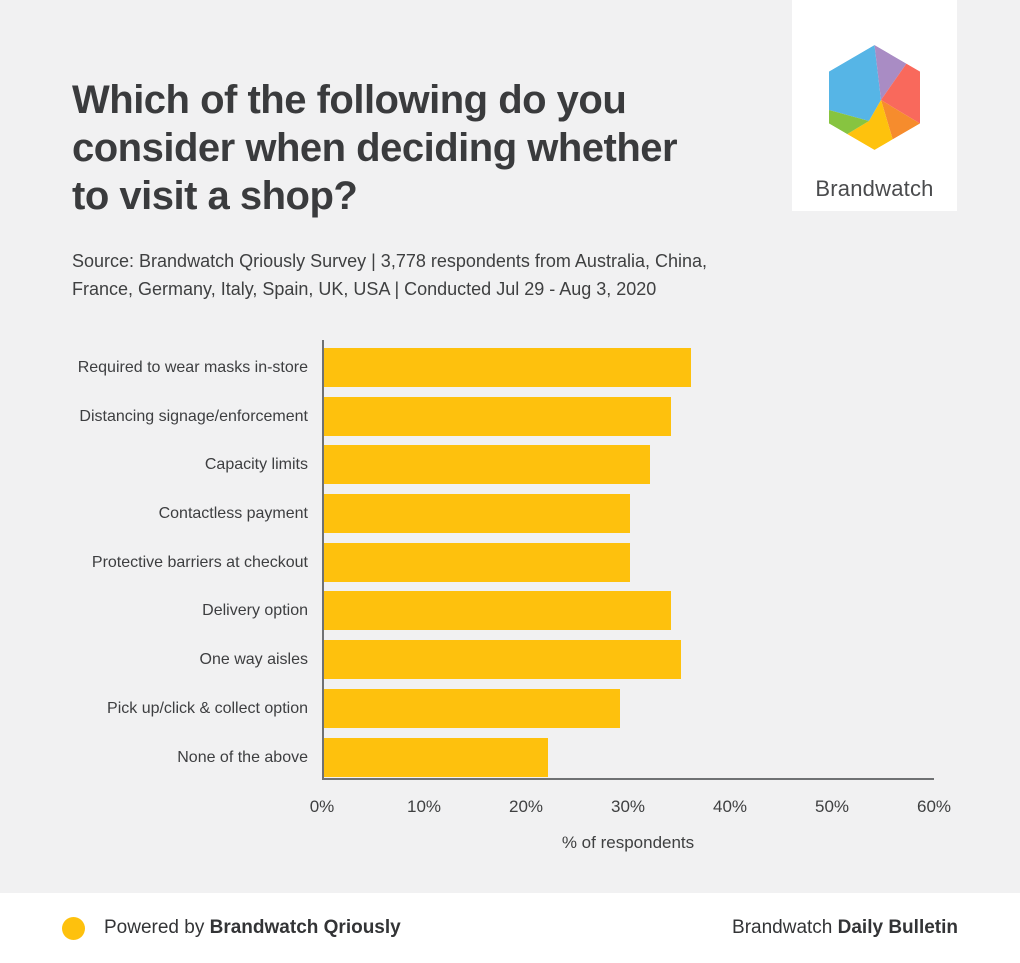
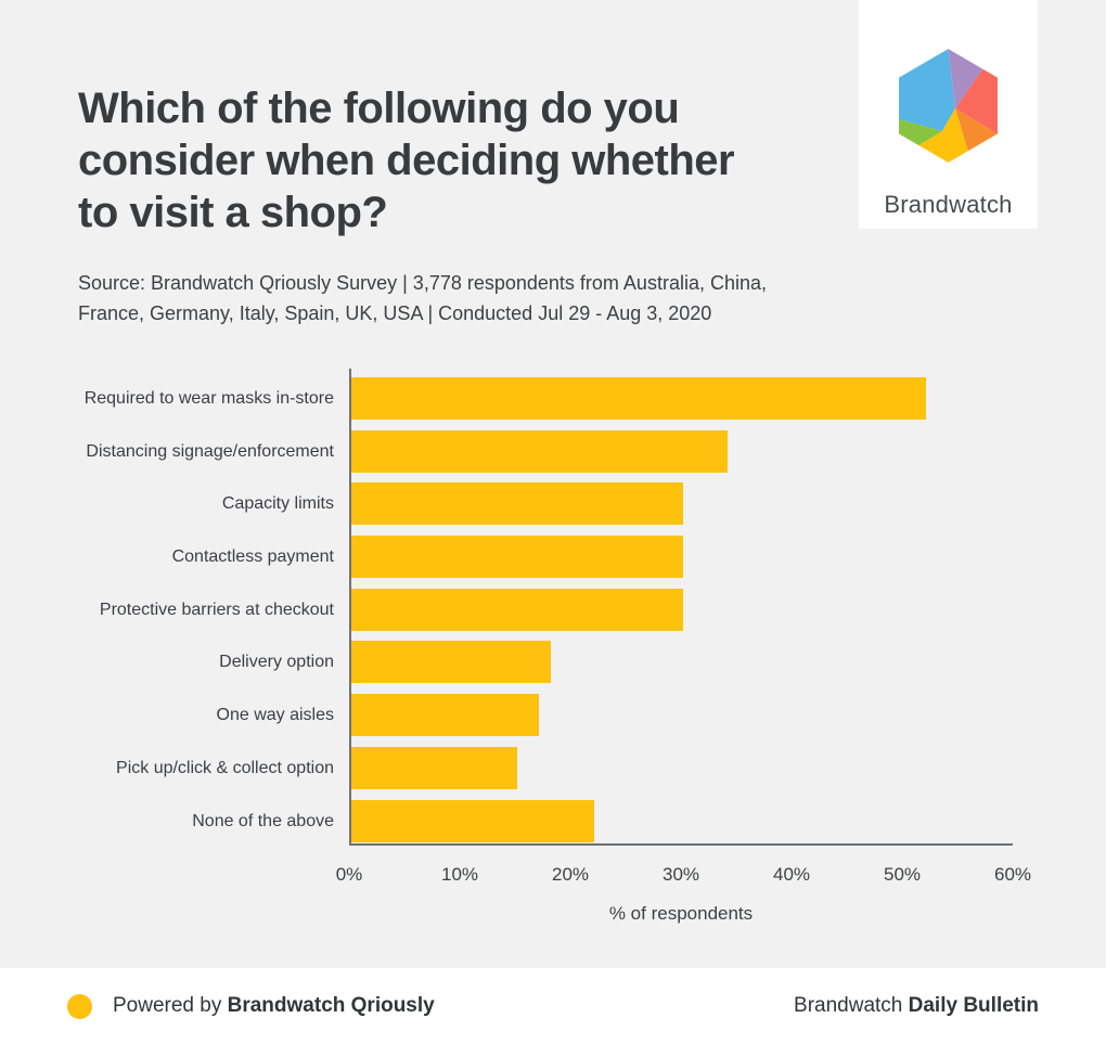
Required to wear masks in-store: 36% -> 52%
Capacity limits: 32% -> 30%
Delivery option: 34% -> 18%
One way aisles: 35% -> 17%
Pick up/click & collect option: 29% -> 15%
